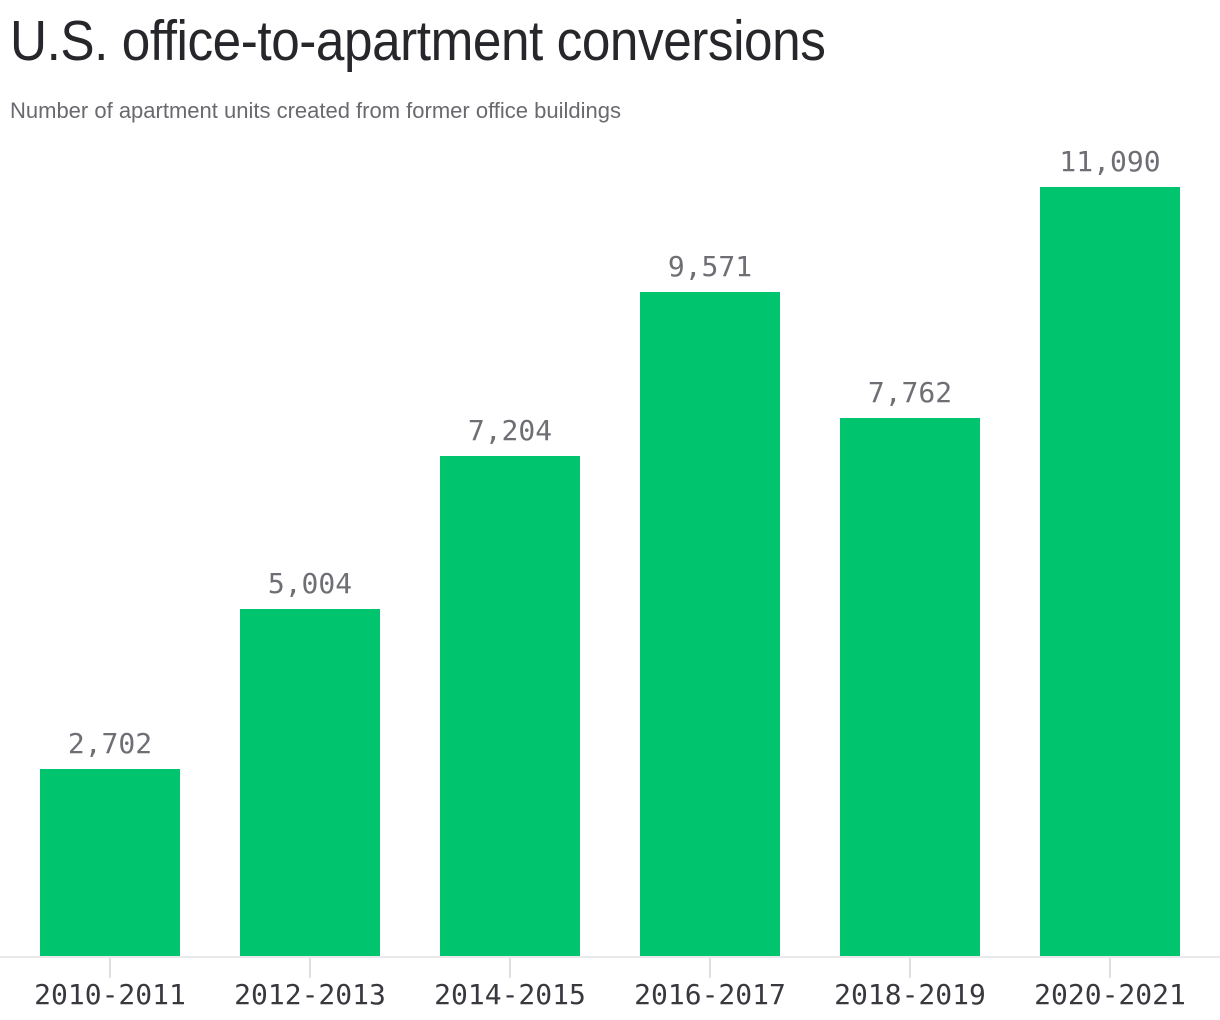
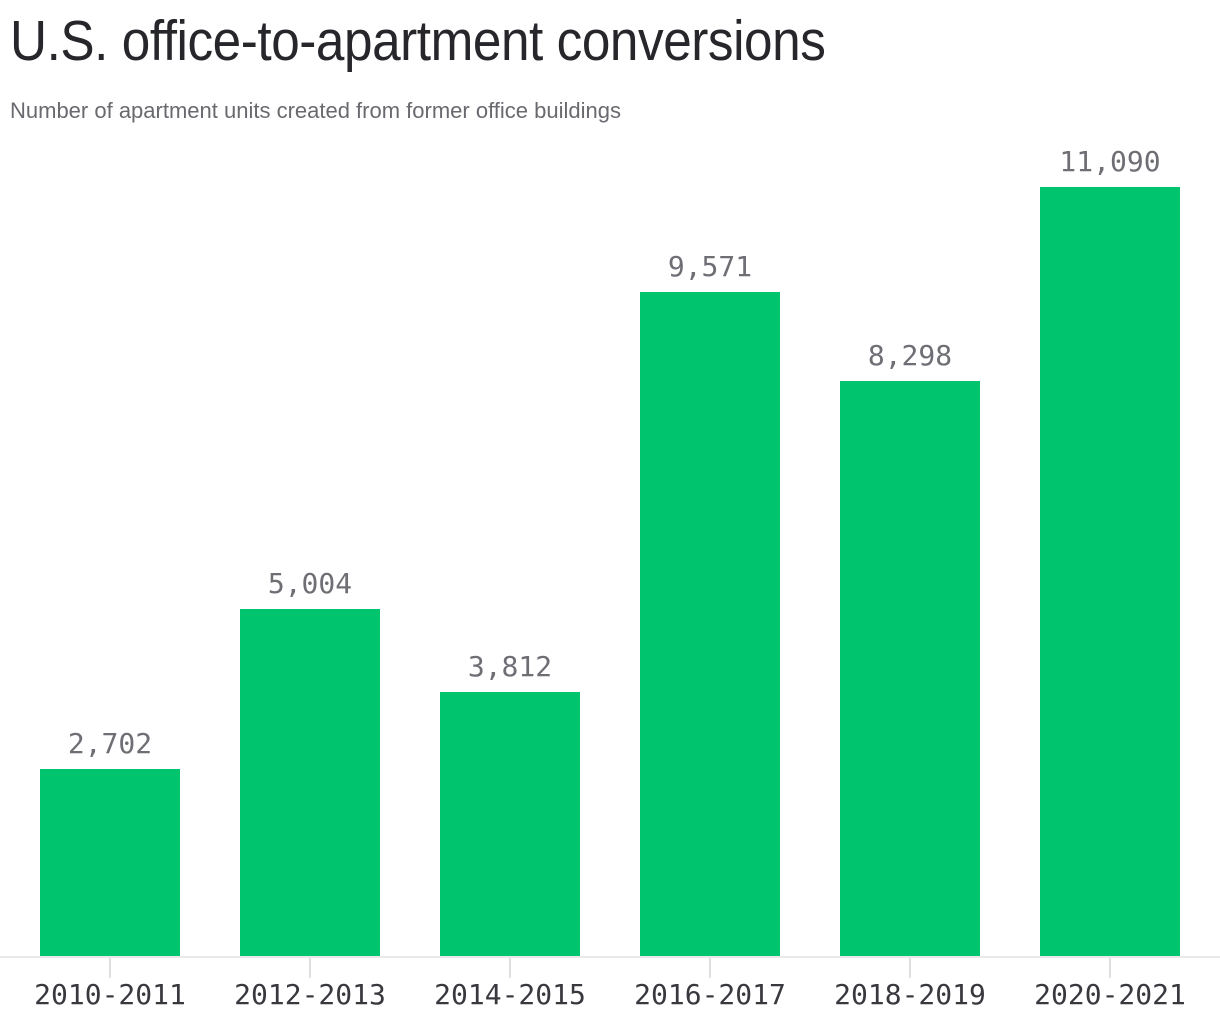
2014-2015: 7,204 -> 3,812
2018-2019: 7,762 -> 8,298
